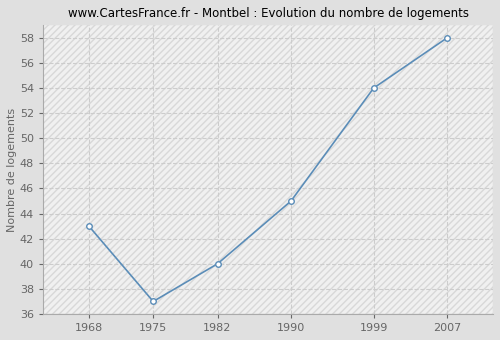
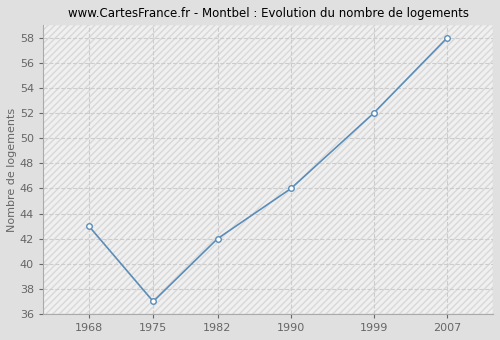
1982: 40 -> 42
1990: 45 -> 46
1999: 54 -> 52
